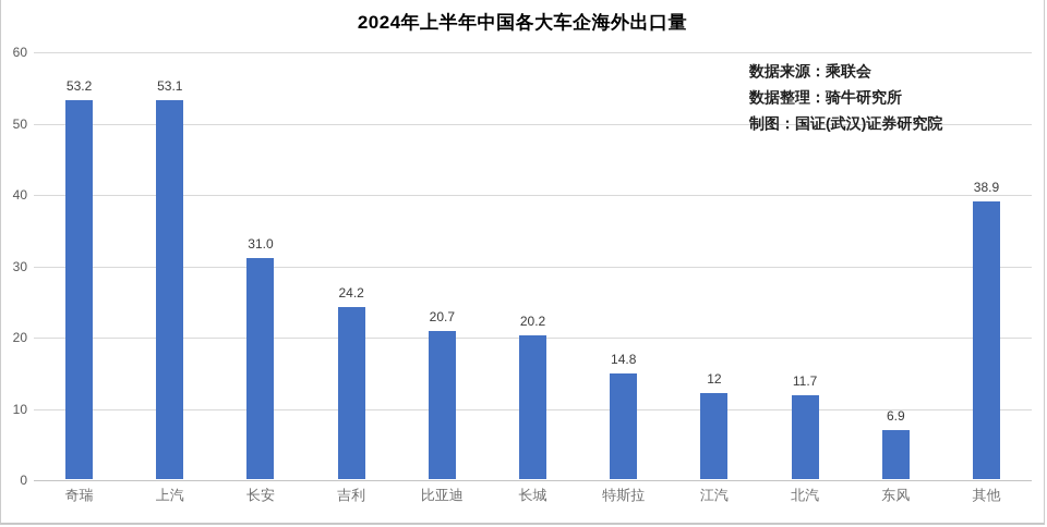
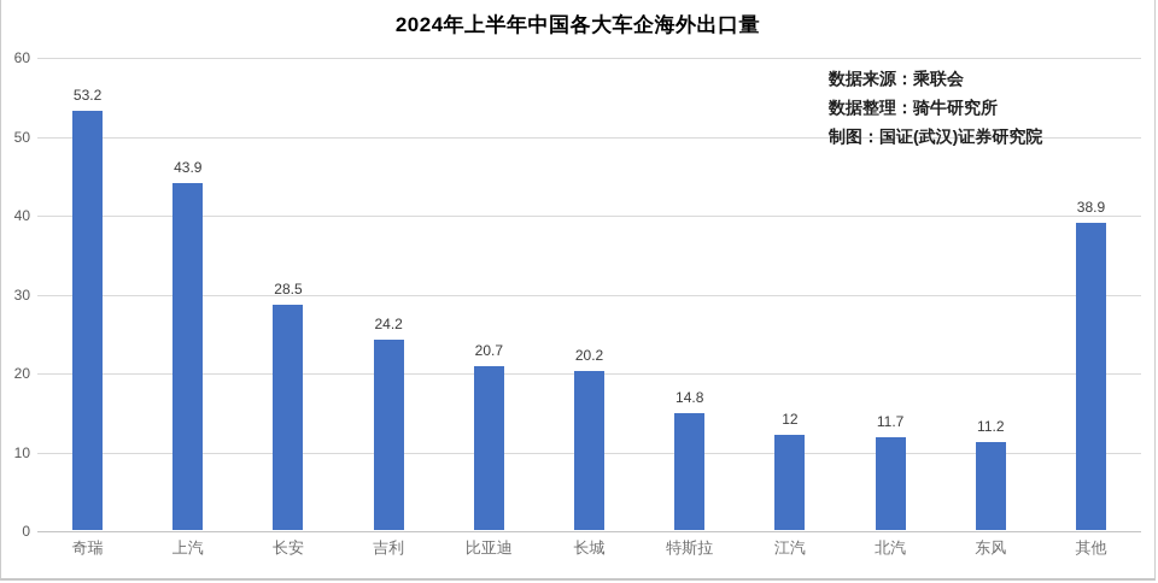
上汽: 53.1 -> 43.9
长安: 31.0 -> 28.5
东风: 6.9 -> 11.2
